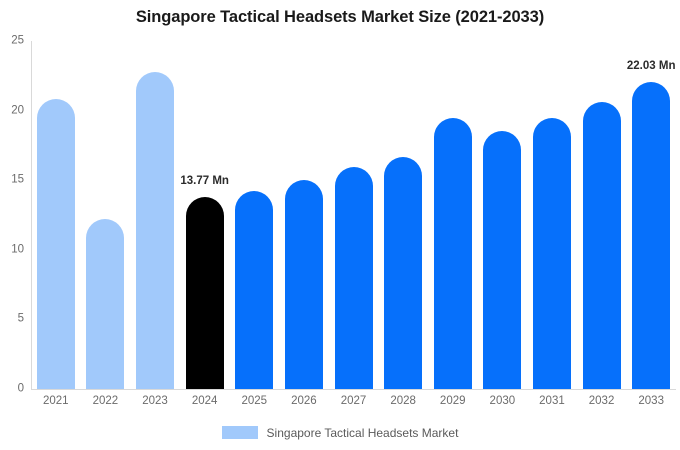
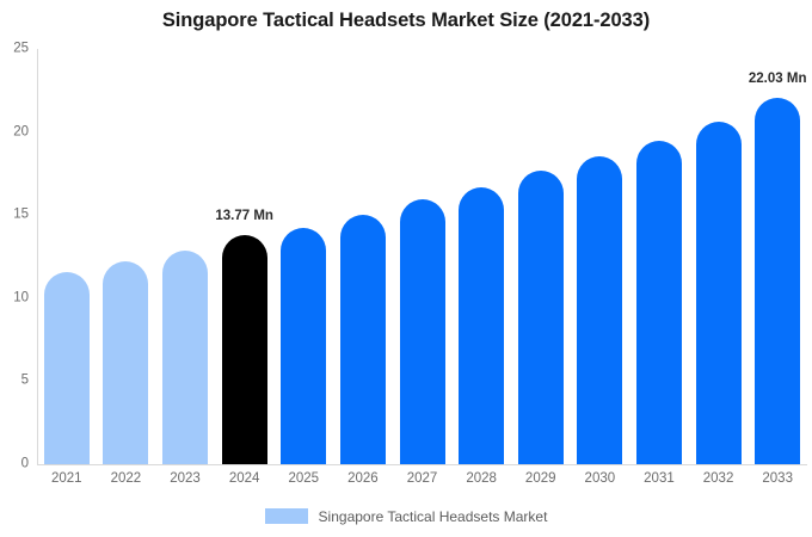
2021: 20.8 -> 11.6
2023: 22.8 -> 12.9
2029: 19.5 -> 17.7
